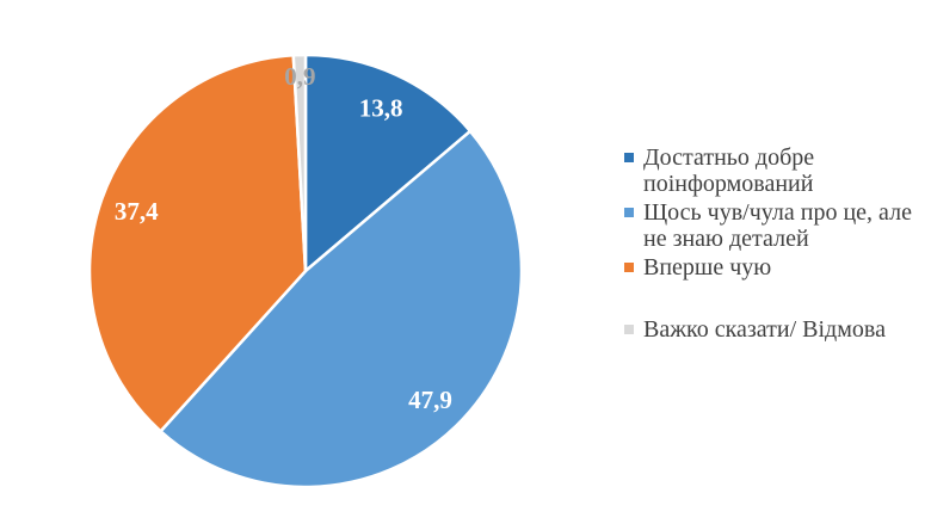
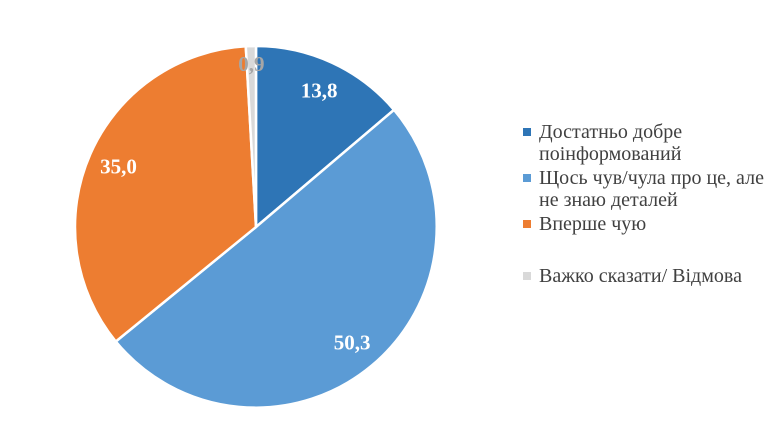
Щось чув/чула про це, але не знаю деталей: 47,9 -> 50,3
Вперше чую: 37,4 -> 35,0
